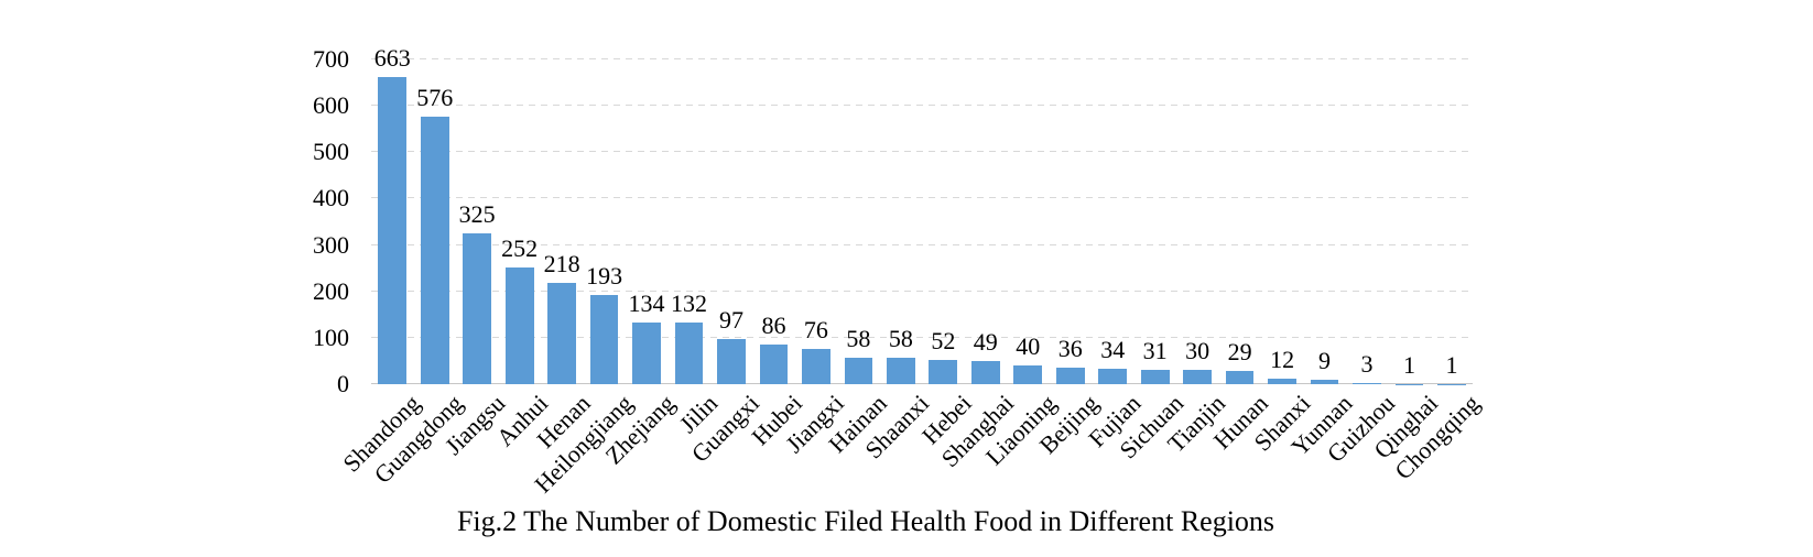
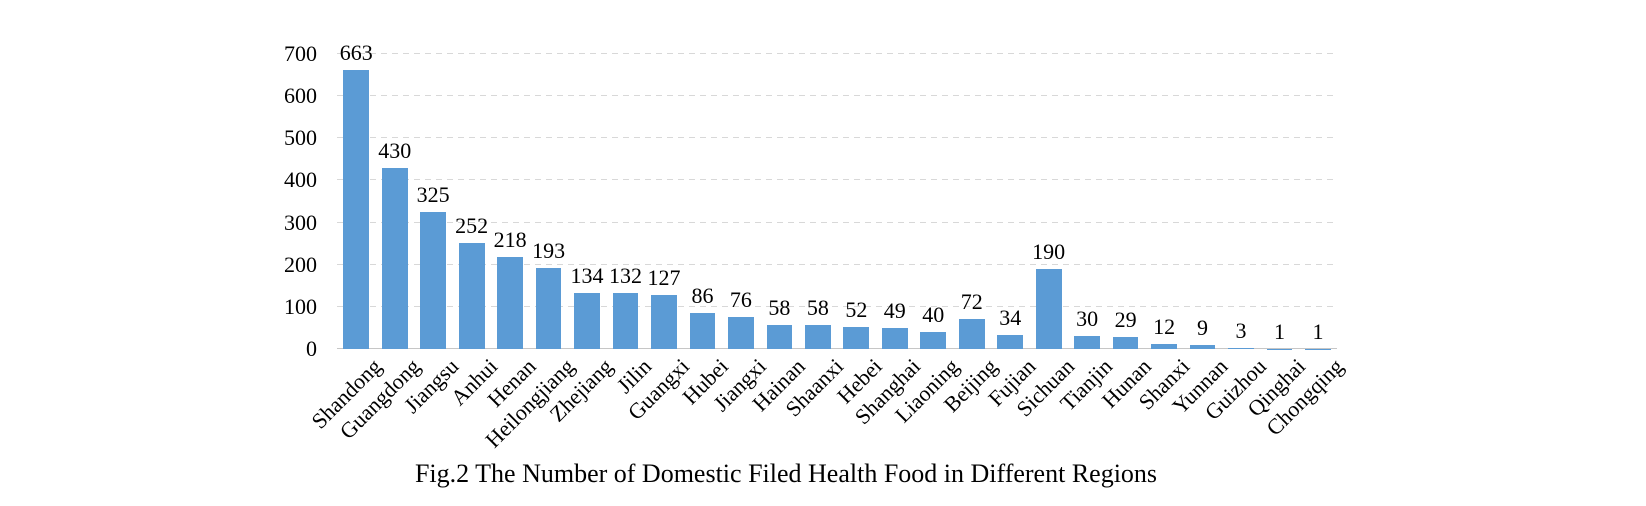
Guangdong: 576 -> 430
Guangxi: 97 -> 127
Beijing: 36 -> 72
Sichuan: 31 -> 190
